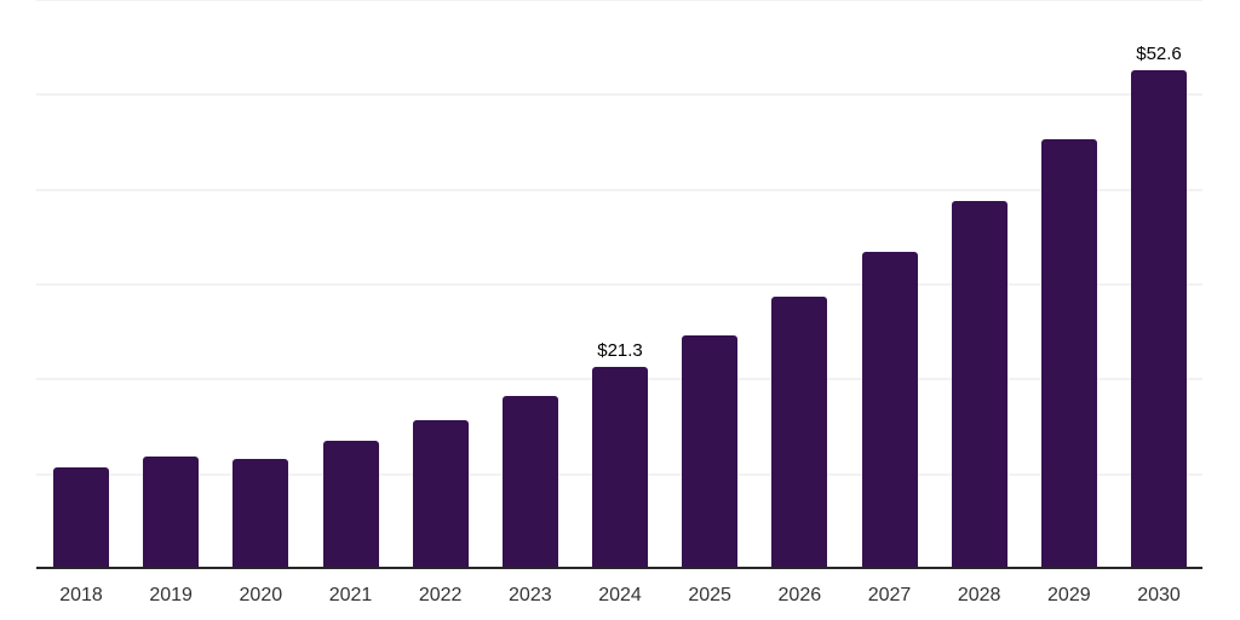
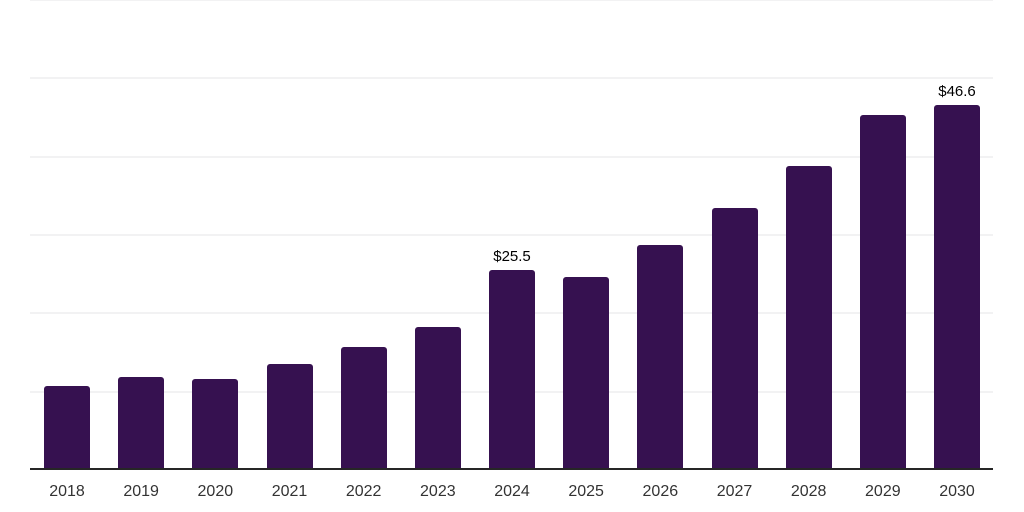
2024: $21.3 -> $25.5
2030: $52.6 -> $46.6
